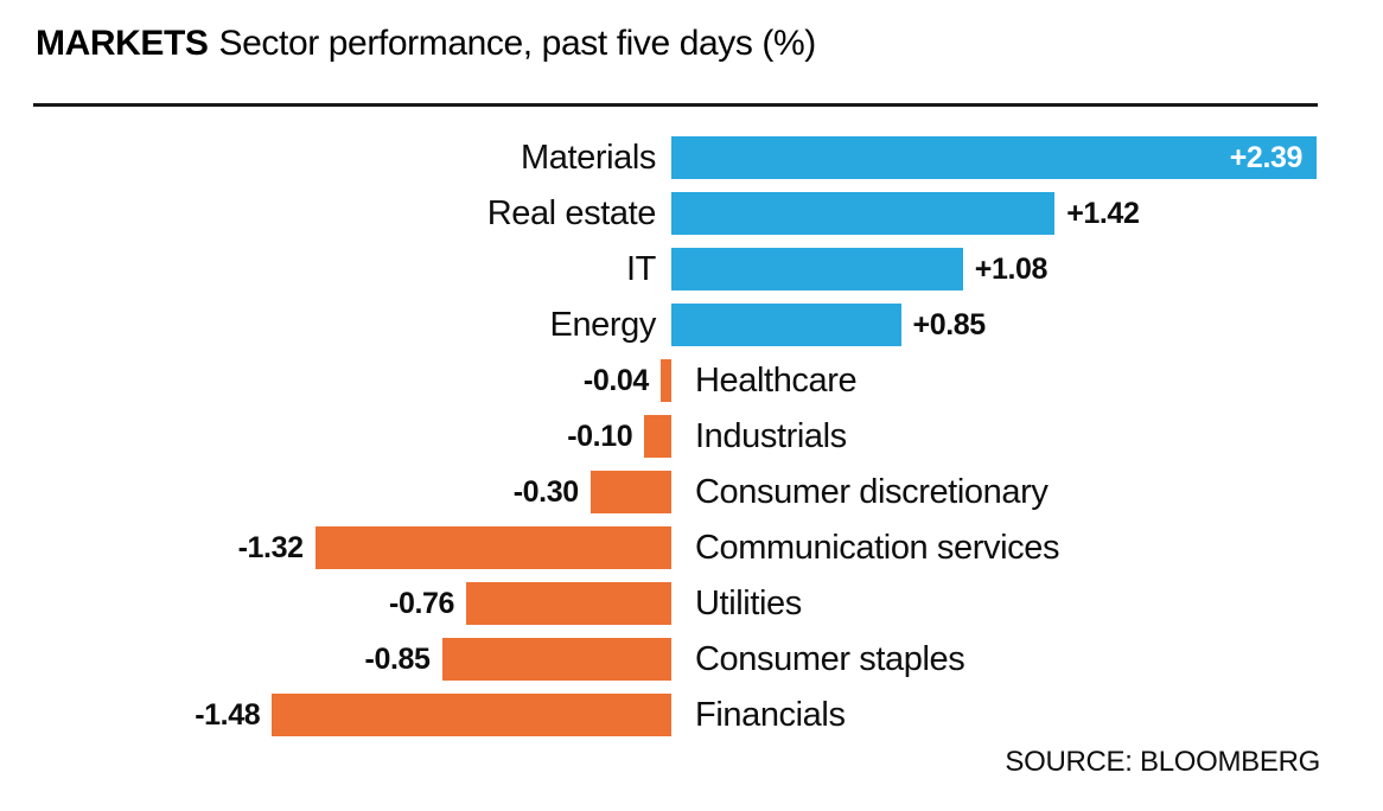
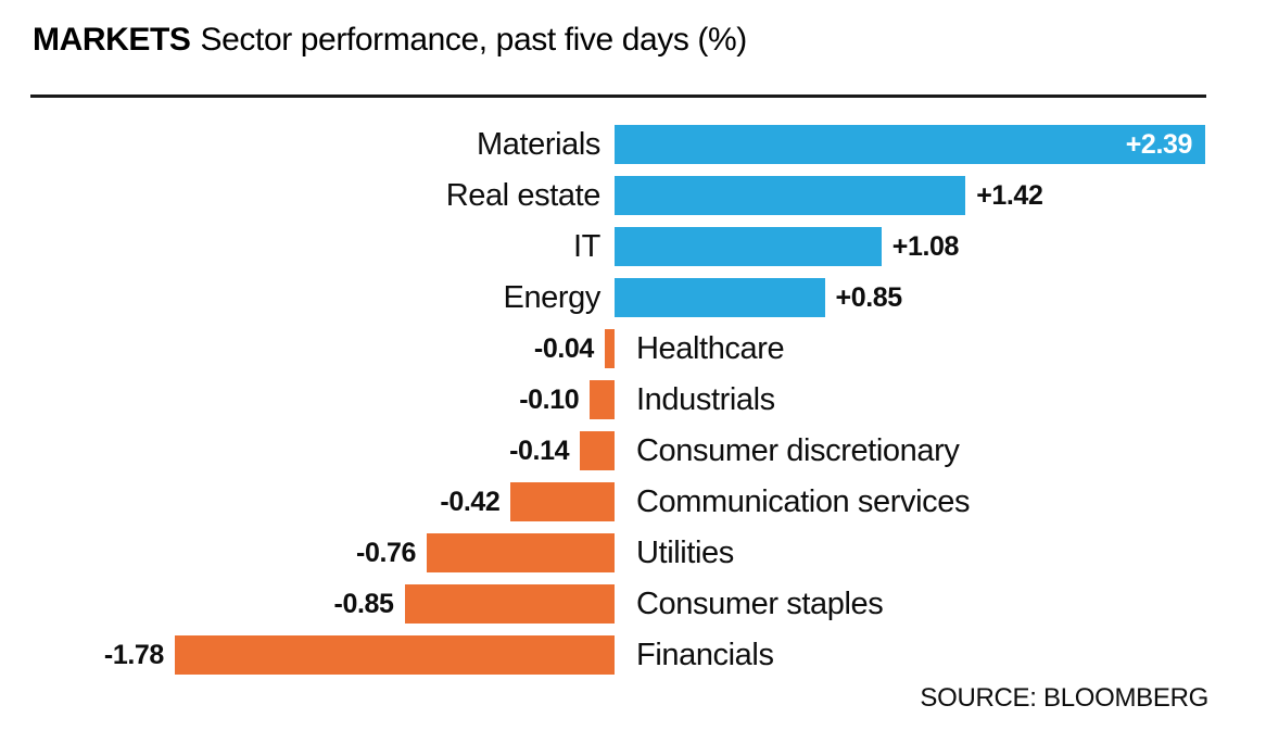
Consumer discretionary: -0.30 -> -0.14
Communication services: -1.32 -> -0.42
Financials: -1.48 -> -1.78
